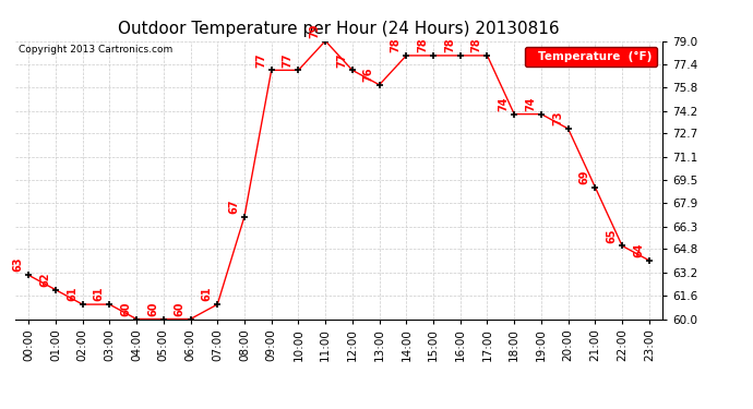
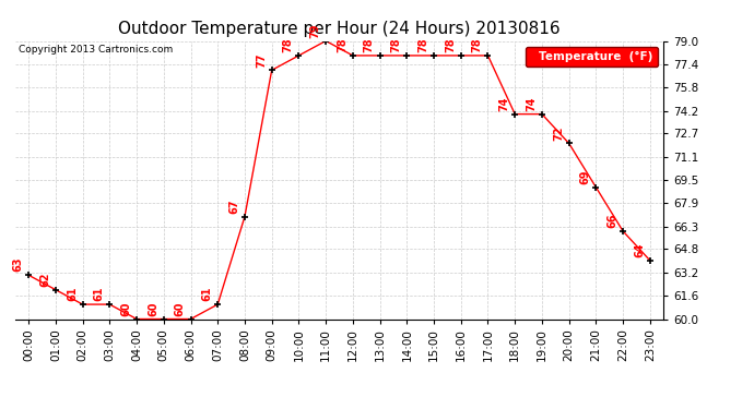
10:00: 77 -> 78
12:00: 77 -> 78
13:00: 76 -> 78
20:00: 73 -> 72
22:00: 65 -> 66
